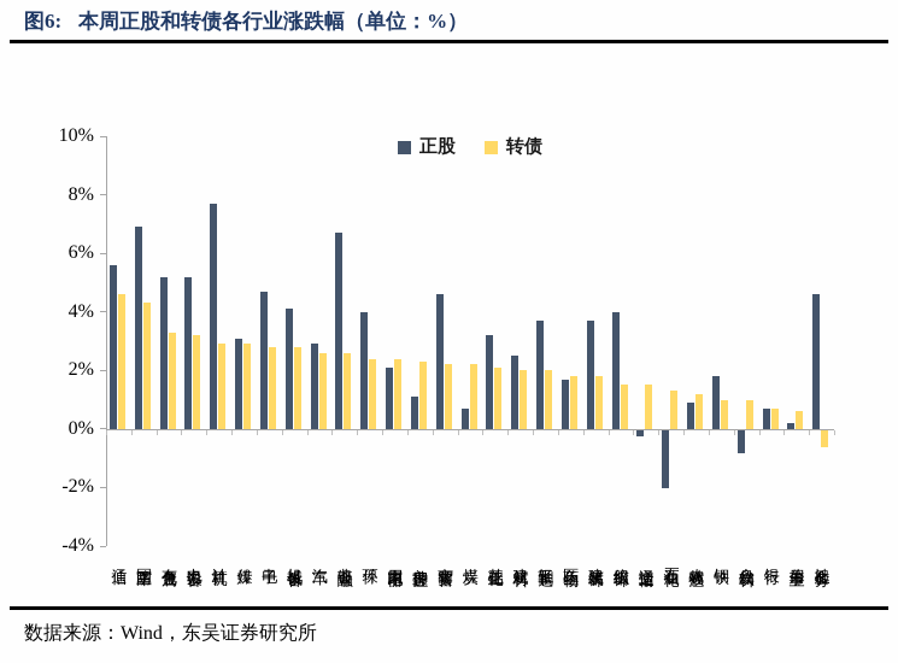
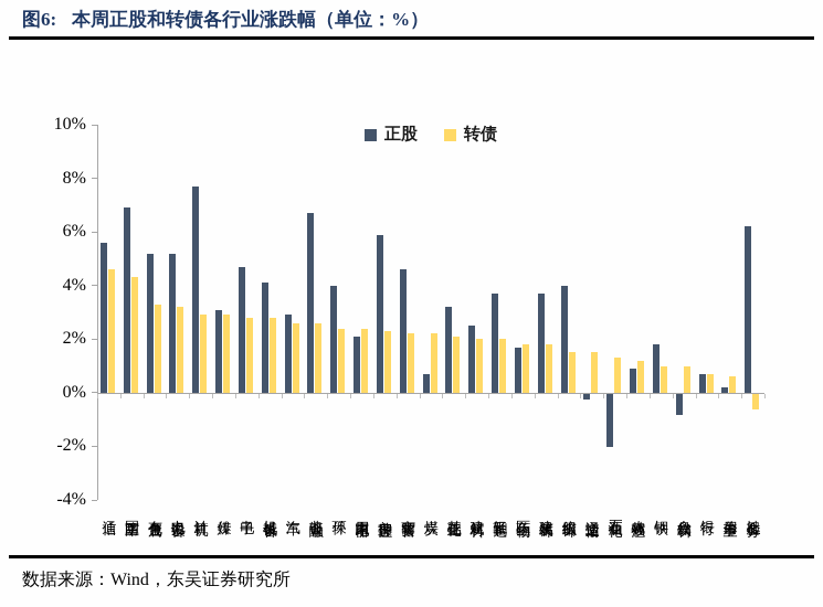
正股/美容护理: 1.1% -> 5.9%
正股/社会服务: 4.6% -> 6.2%
